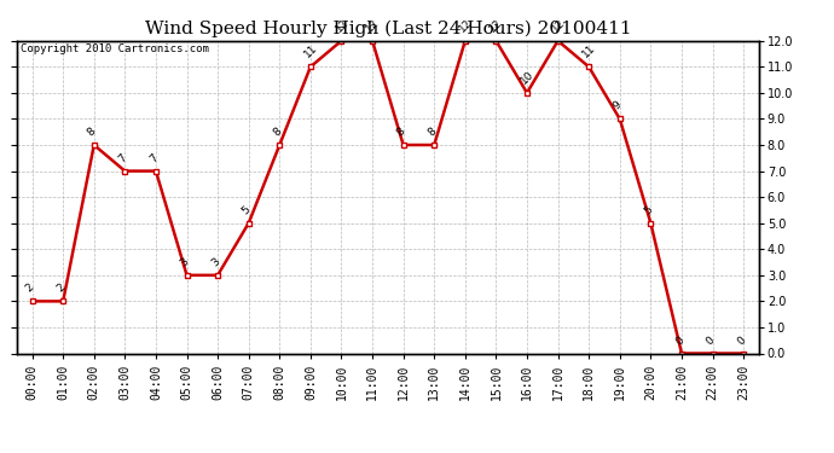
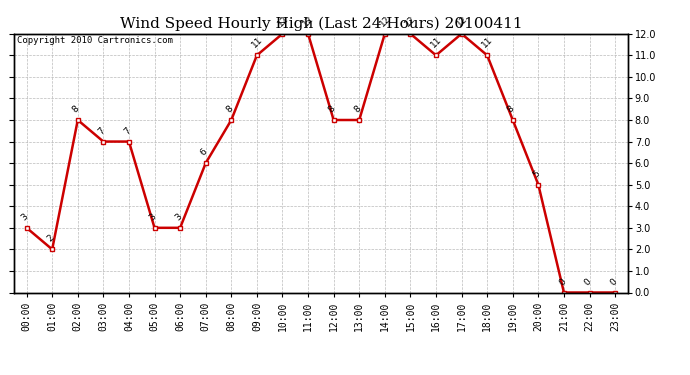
00:00: 2 -> 3
07:00: 5 -> 6
16:00: 10 -> 11
19:00: 9 -> 8
